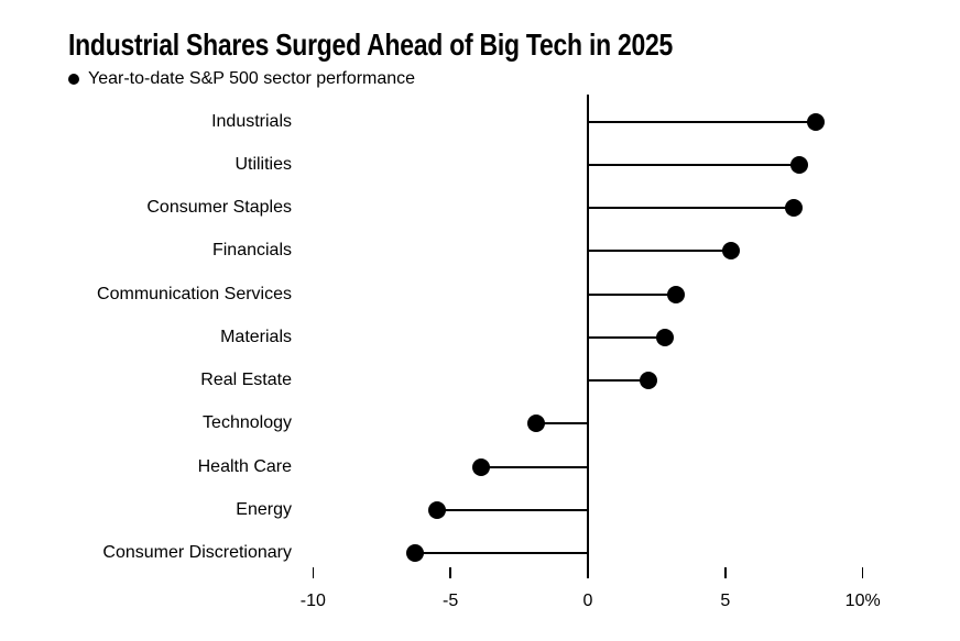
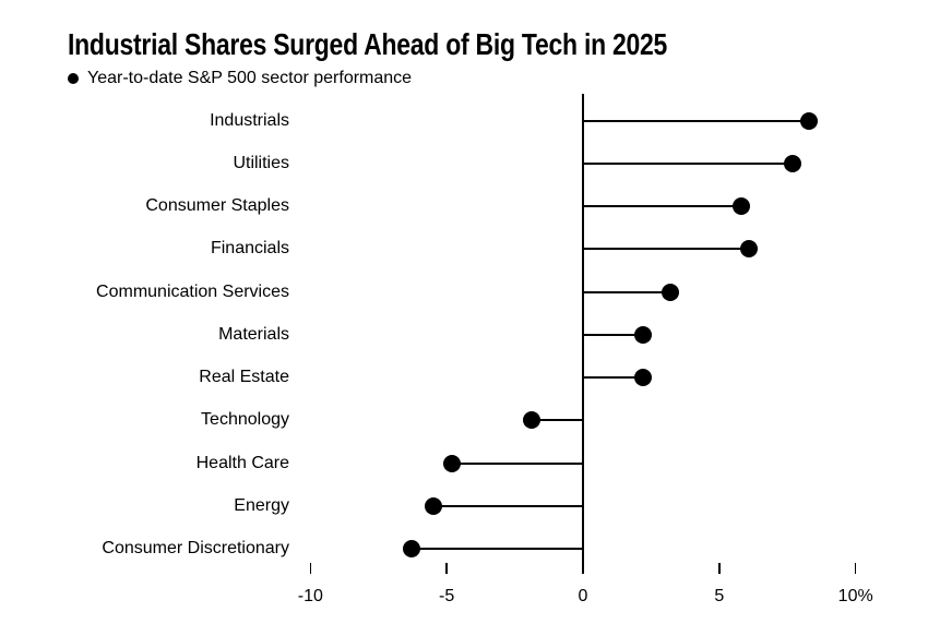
Consumer Staples: 7.5% -> 5.8%
Financials: 5.2% -> 6.1%
Materials: 2.8% -> 2.2%
Health Care: -3.9% -> -4.8%
